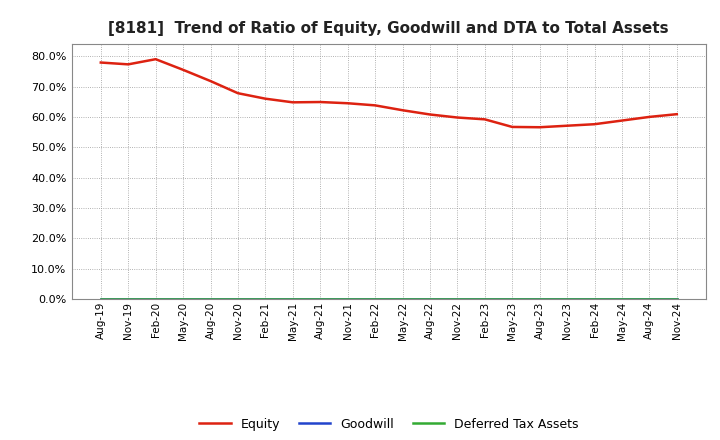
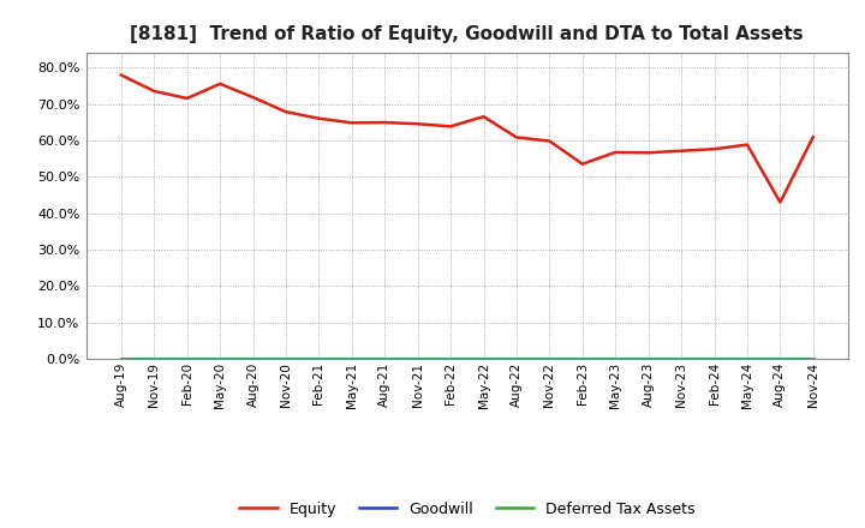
Equity/Nov-19: 77.3% -> 73.5%
Equity/Feb-20: 79.0% -> 71.5%
Equity/May-22: 62.2% -> 66.5%
Equity/Feb-23: 59.2% -> 53.5%
Equity/Aug-24: 60.0% -> 43.0%
